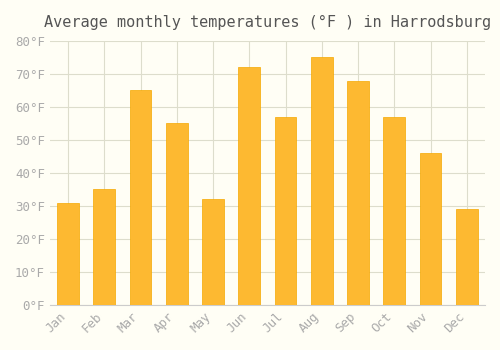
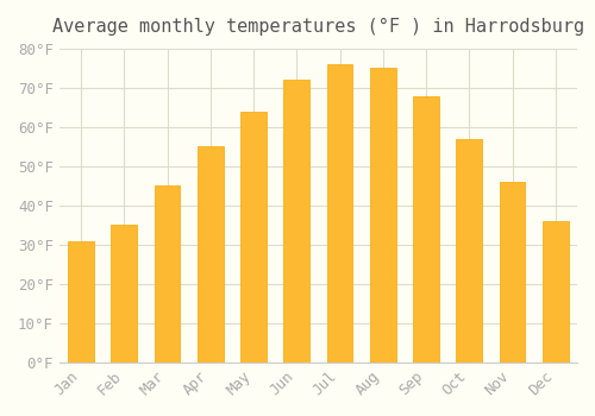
Mar: 65°F -> 45°F
May: 32°F -> 64°F
Jul: 57°F -> 76°F
Dec: 29°F -> 36°F
